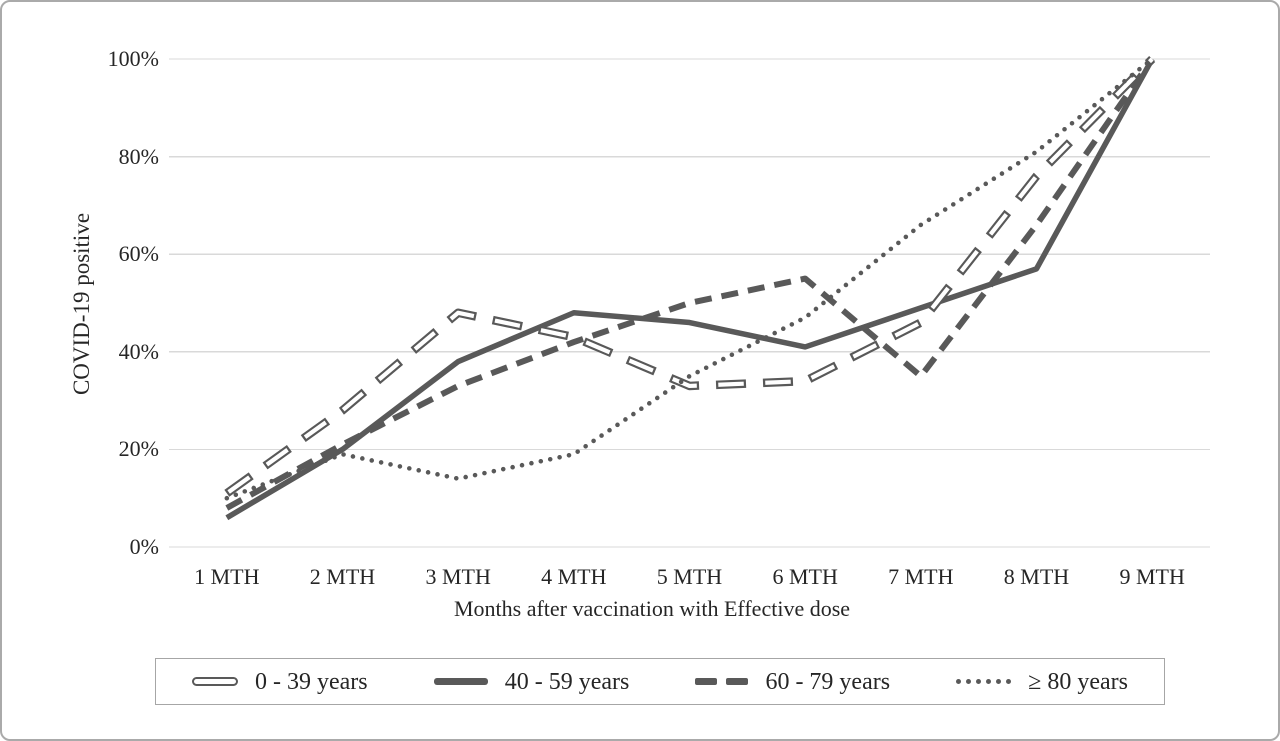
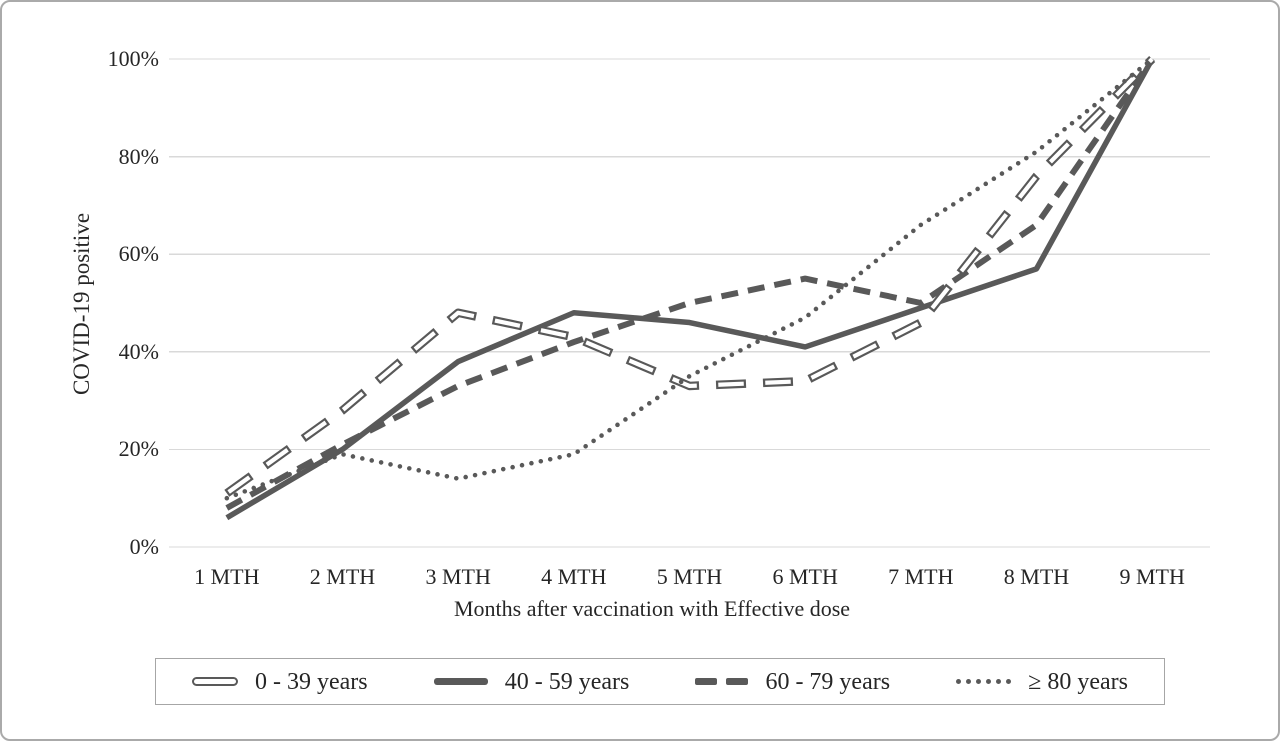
60 - 79 years/7 MTH: 35% -> 50%
